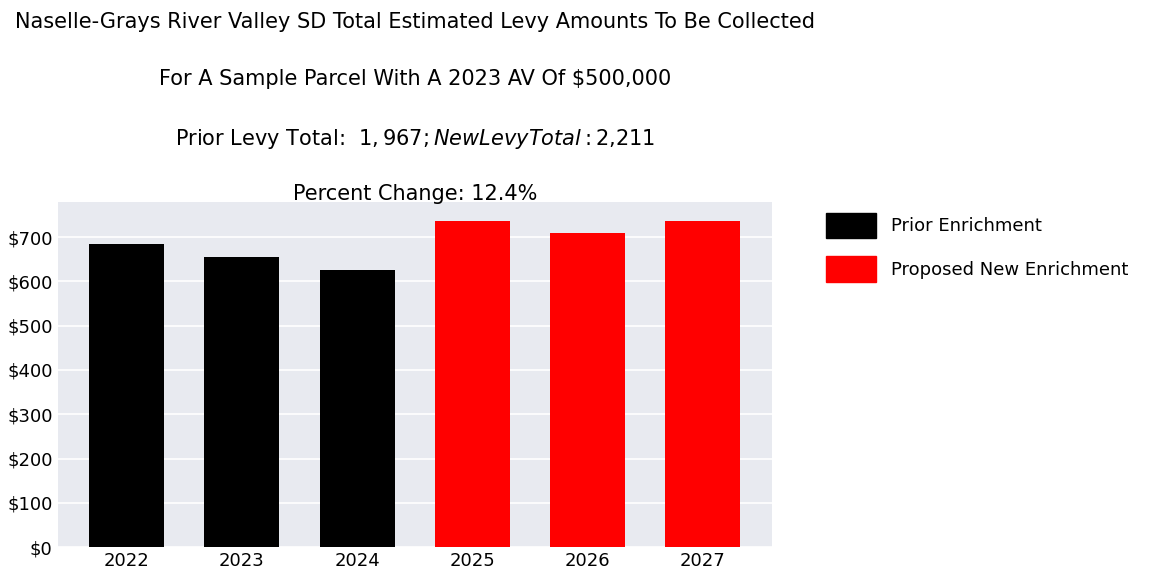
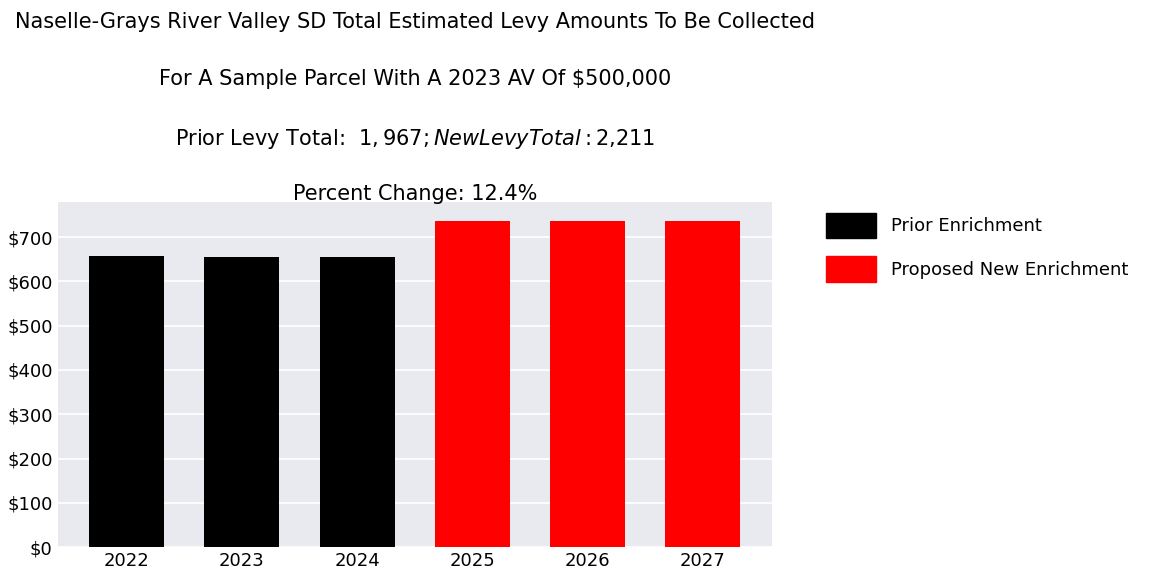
2022: $685 -> $657
2024: $625 -> $656
2026: $710 -> $737
